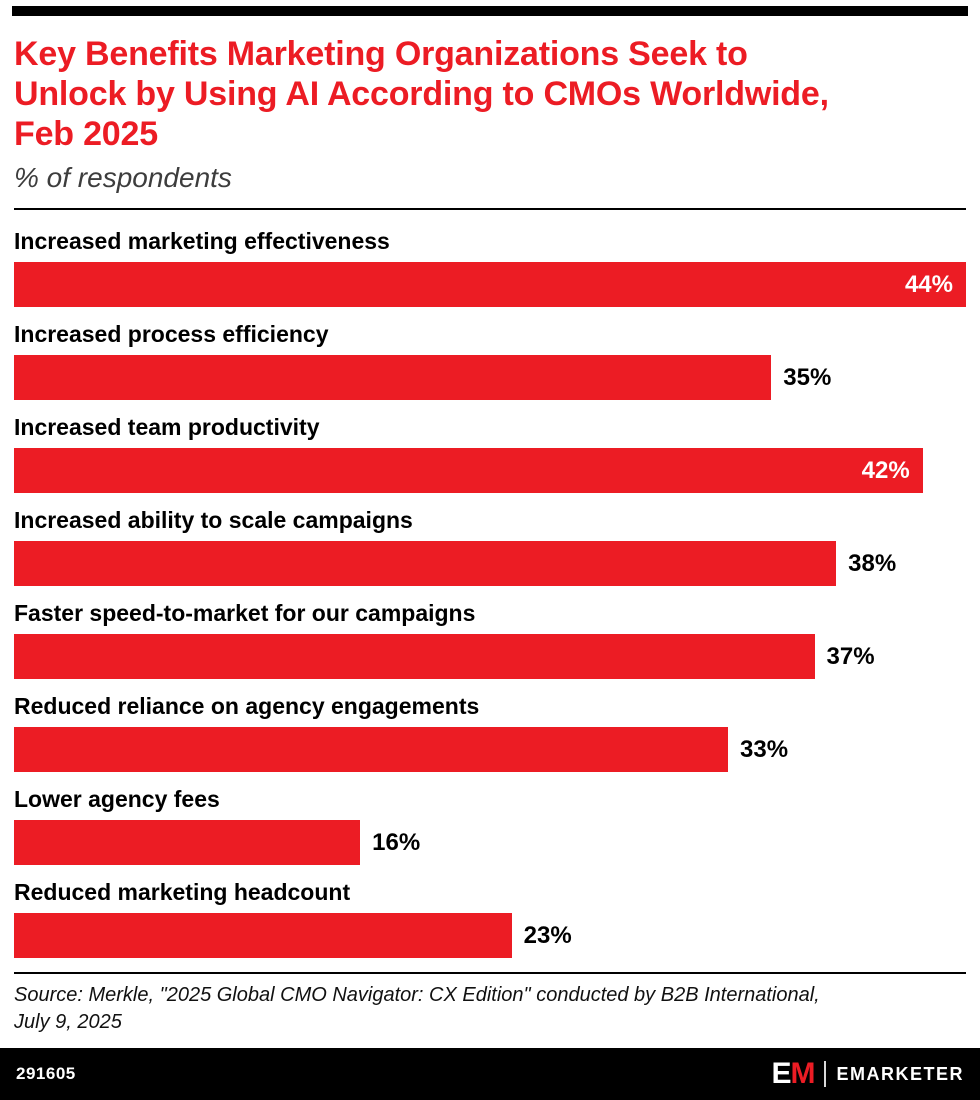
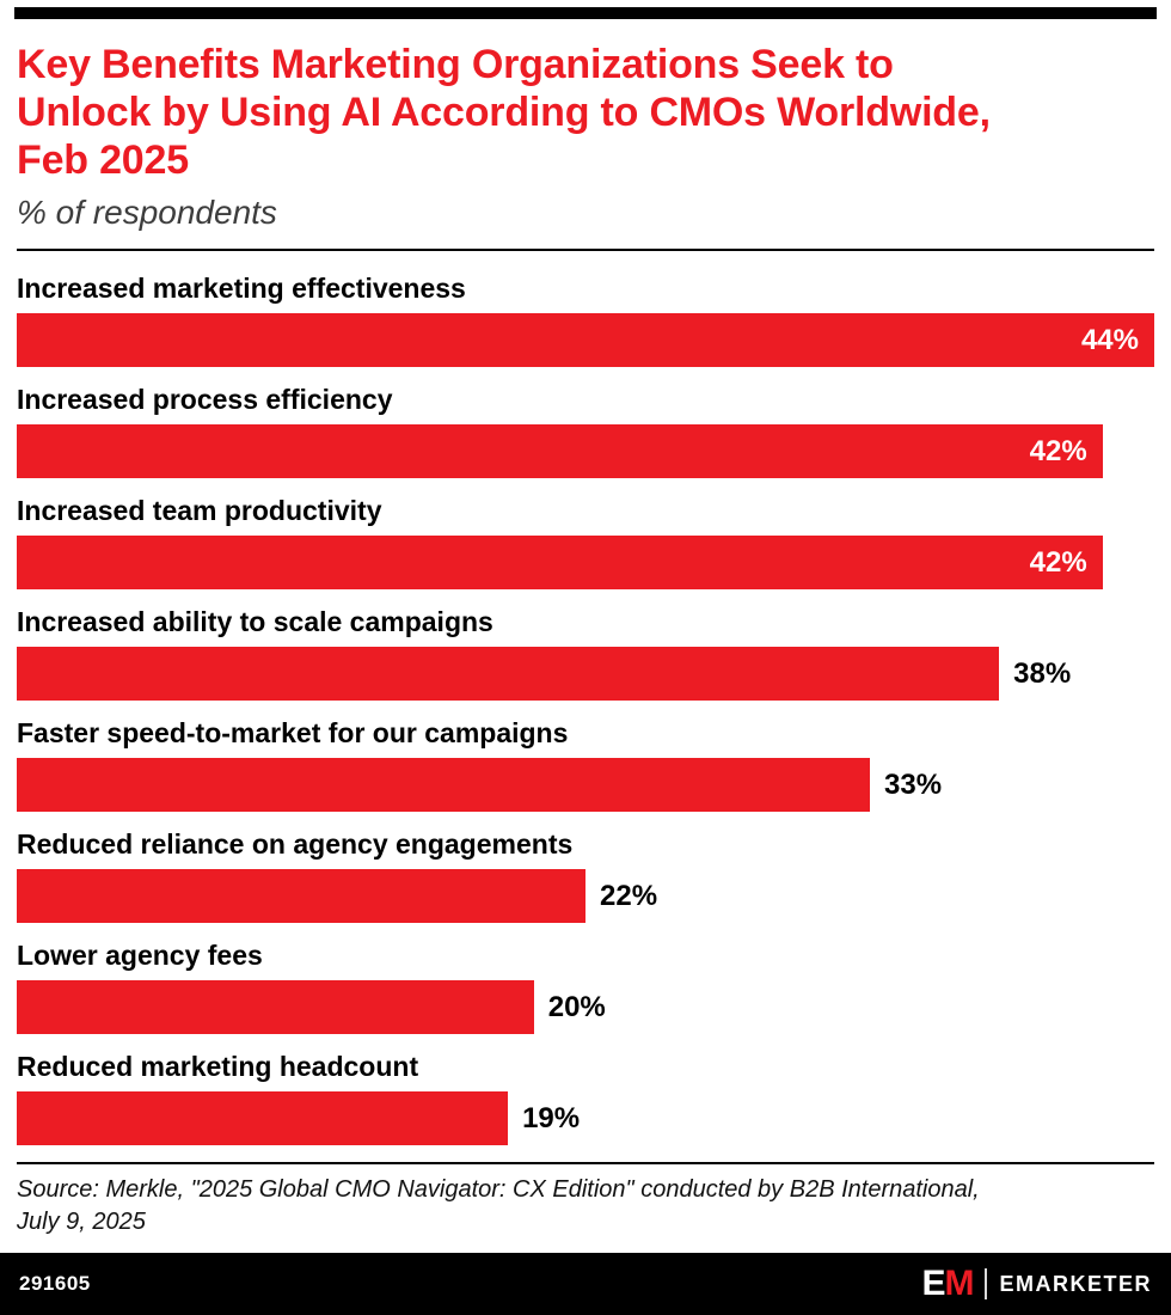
Increased process efficiency: 35% -> 42%
Faster speed-to-market for our campaigns: 37% -> 33%
Reduced reliance on agency engagements: 33% -> 22%
Lower agency fees: 16% -> 20%
Reduced marketing headcount: 23% -> 19%
